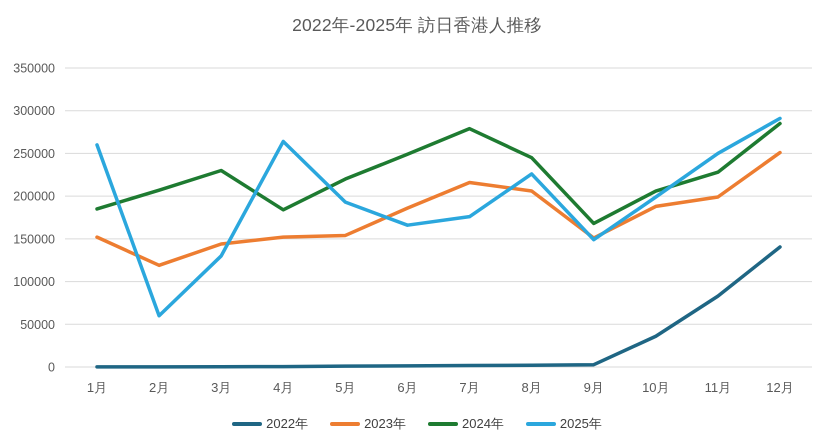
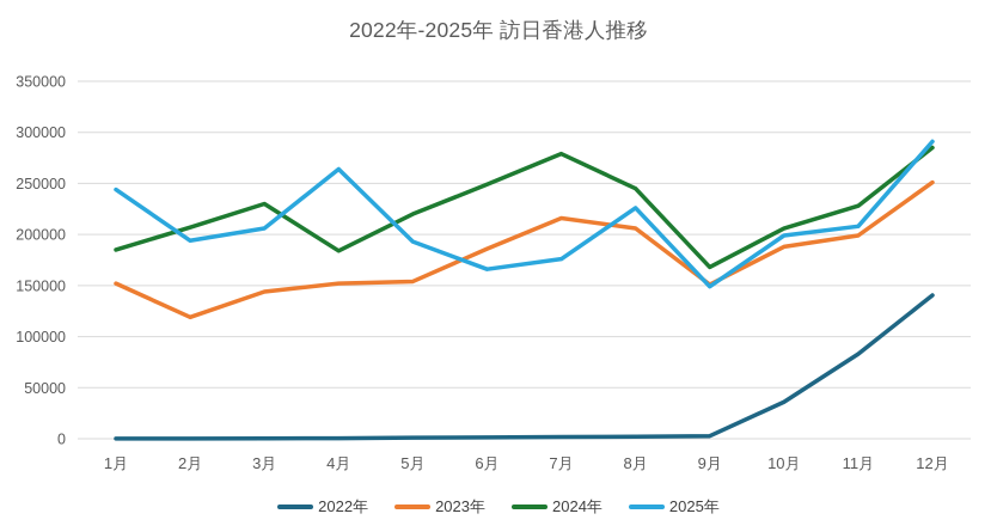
2025年/1月: 260000 -> 240000
2025年/2月: 60000 -> 190000
2025年/3月: 130000 -> 210000
2025年/11月: 250000 -> 210000
